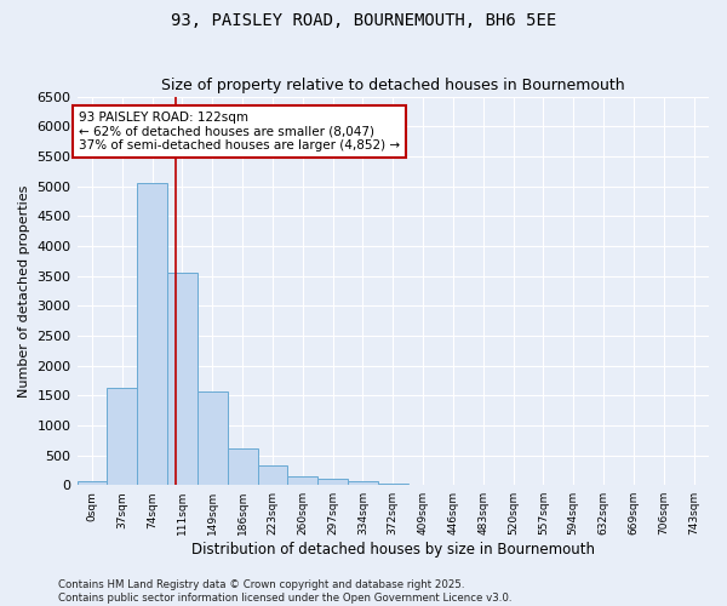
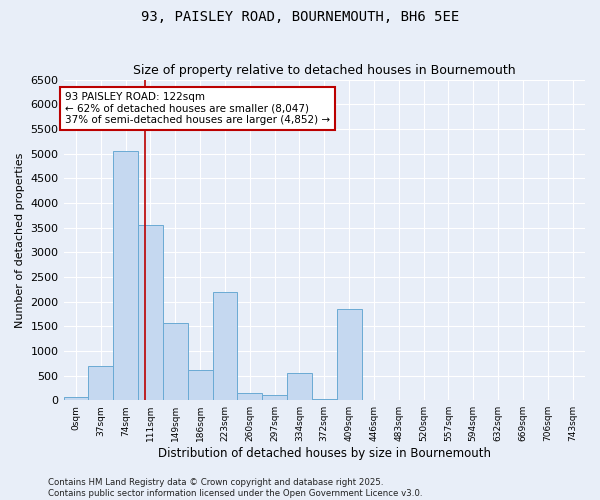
37sqm: 1620 -> 700
223sqm: 330 -> 2200
334sqm: 60 -> 550
409sqm: 0 -> 1850
